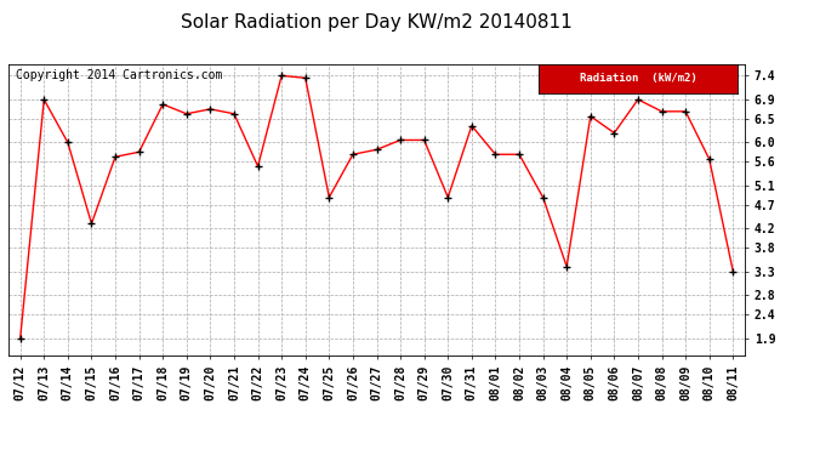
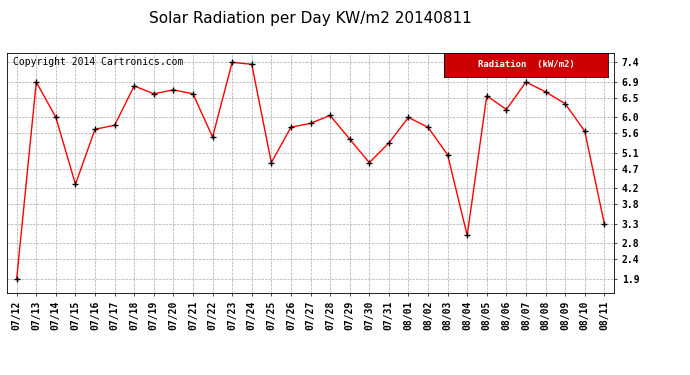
07/29: 6.05 -> 5.45
07/31: 6.35 -> 5.35
08/01: 5.75 -> 6.00
08/03: 4.85 -> 5.05
08/04: 3.40 -> 3.00
08/09: 6.65 -> 6.35
